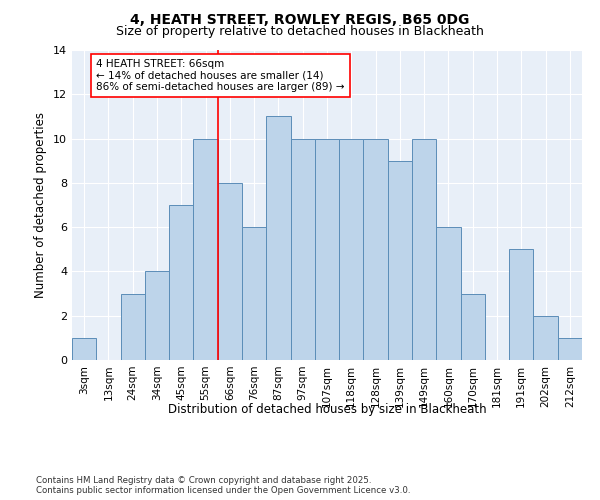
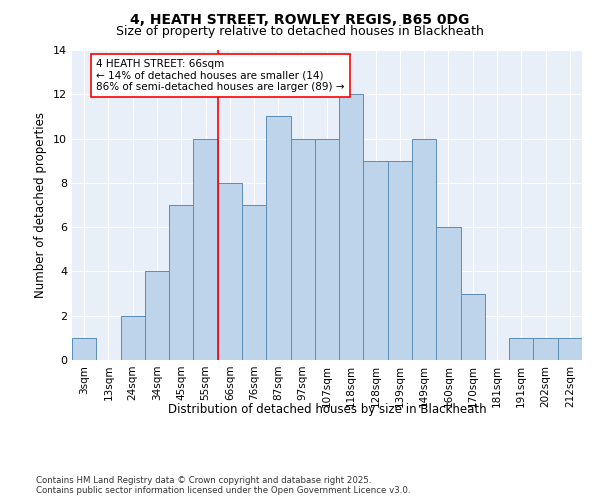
24sqm: 3 -> 2
76sqm: 6 -> 7
118sqm: 10 -> 12
128sqm: 10 -> 9
191sqm: 5 -> 1
202sqm: 2 -> 1
